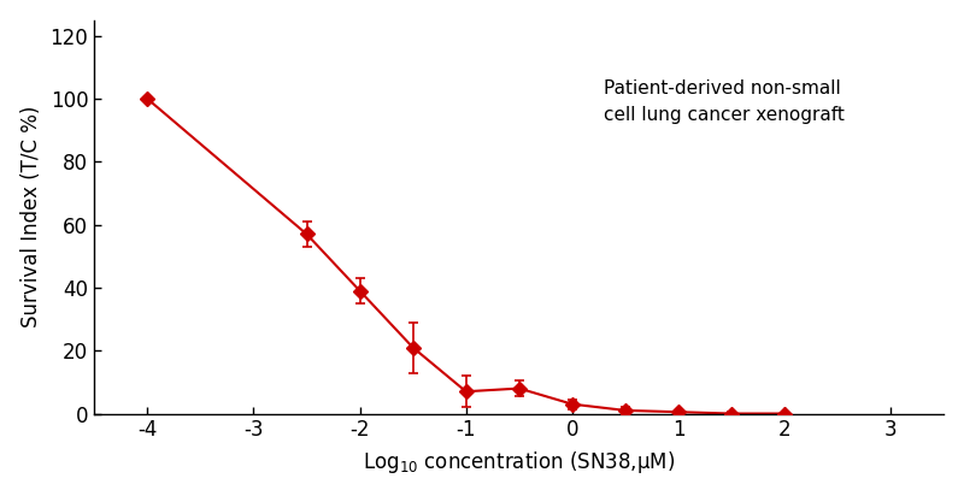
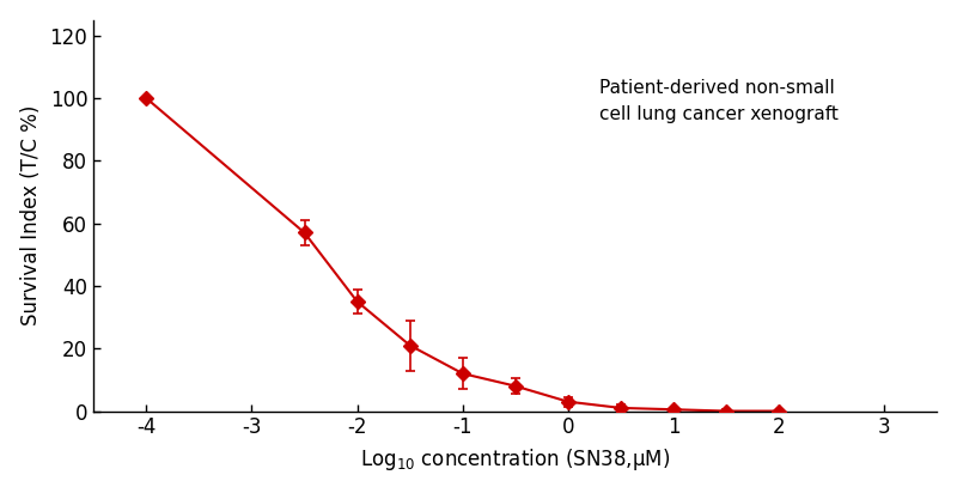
-2: 39.0 -> 35.0
-1: 7.0 -> 12.0
